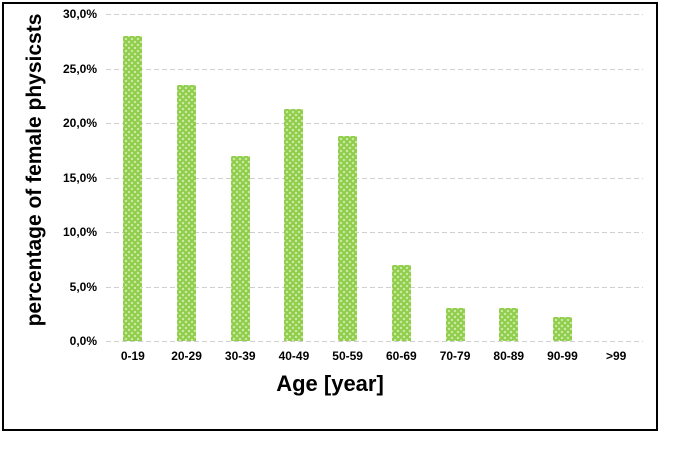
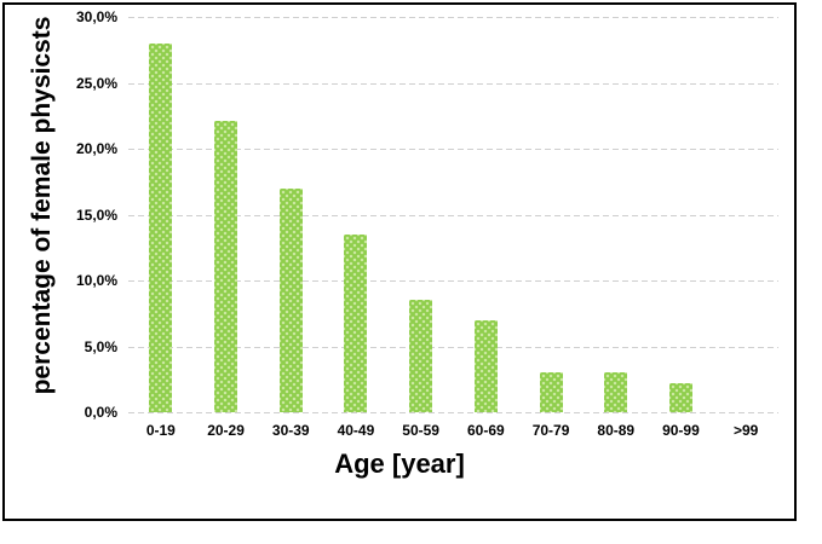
20-29: 23,5% -> 22,1%
40-49: 21,3% -> 13,5%
50-59: 18,8% -> 8,5%
